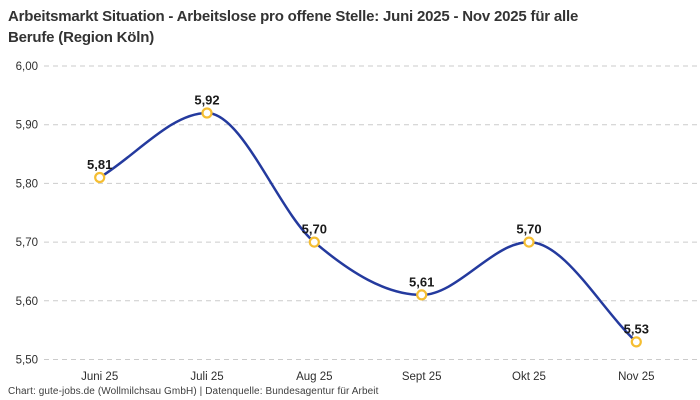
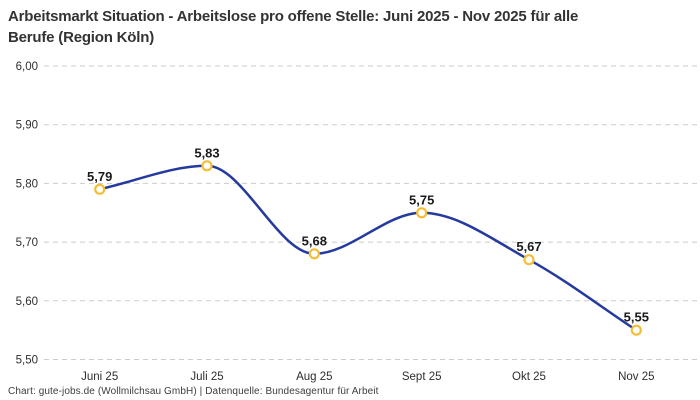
Juni 25: 5,81 -> 5,79
Juli 25: 5,92 -> 5,83
Aug 25: 5,70 -> 5,68
Sept 25: 5,61 -> 5,75
Okt 25: 5,70 -> 5,67
Nov 25: 5,53 -> 5,55
